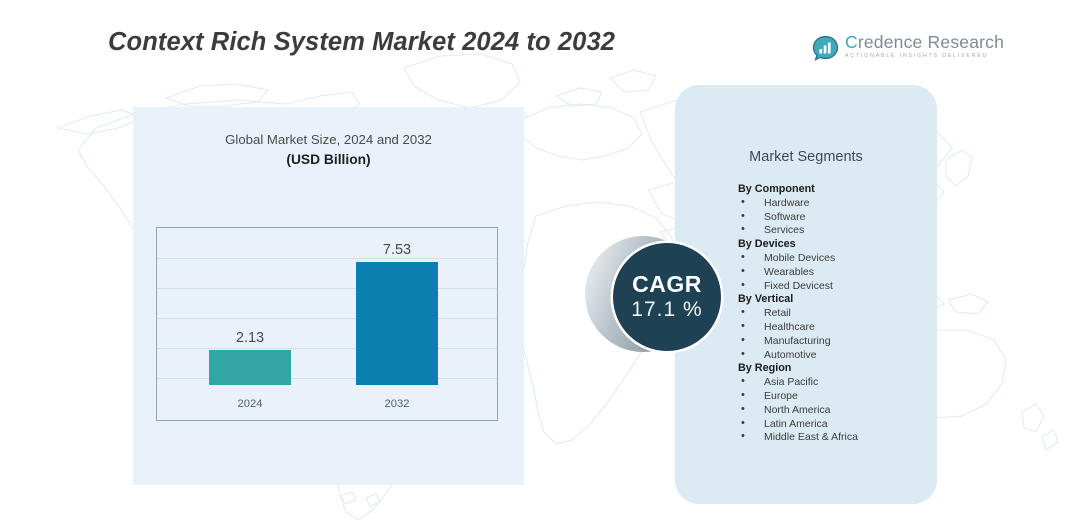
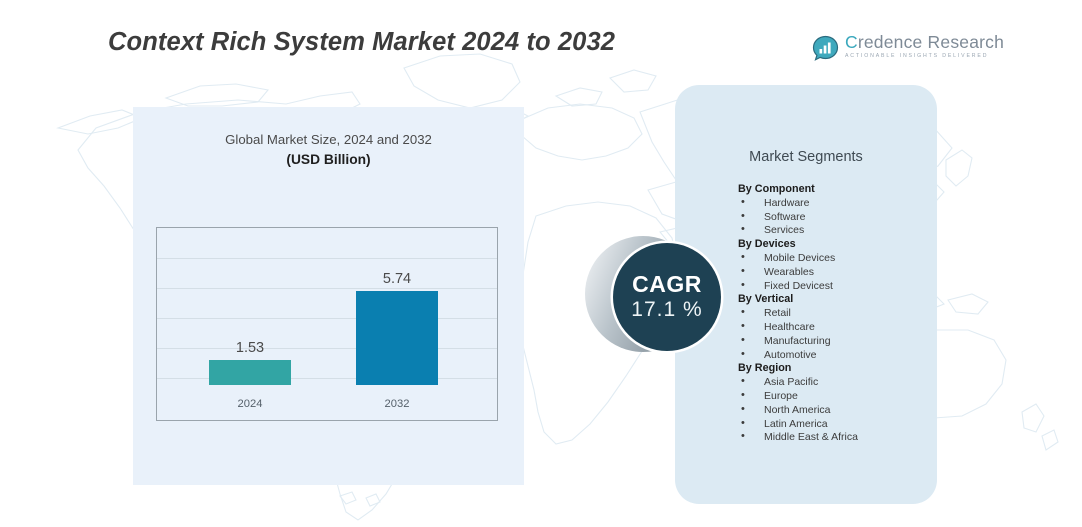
2024: 2.13 -> 1.53
2032: 7.53 -> 5.74
